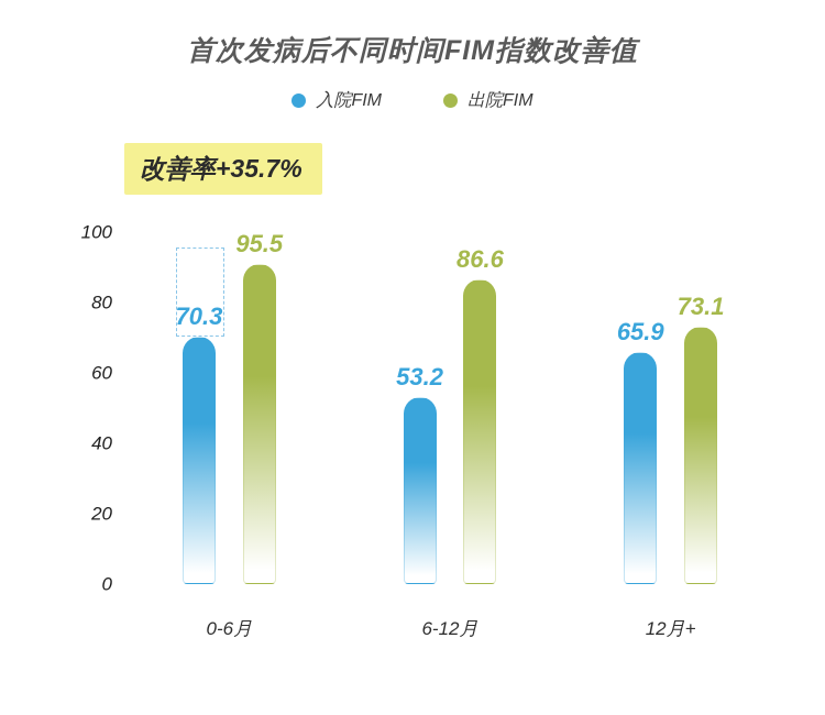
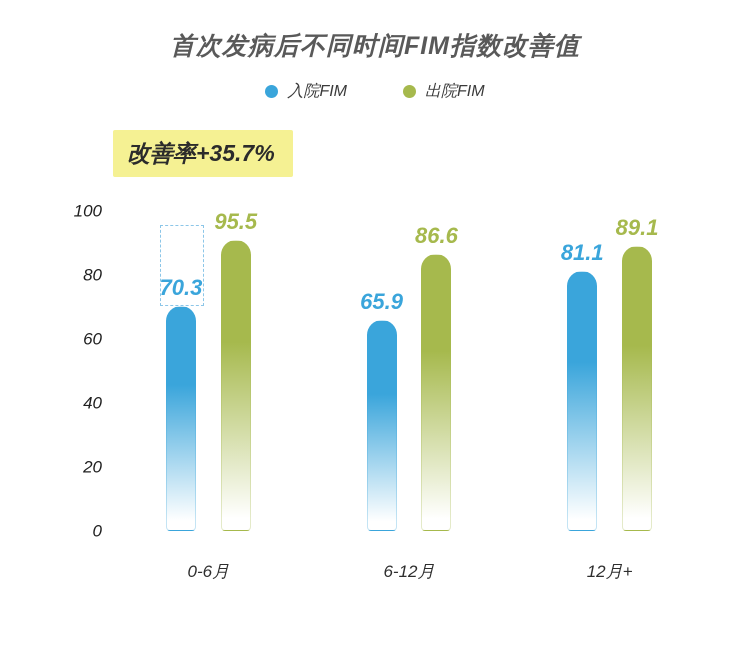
入院FIM/6-12月: 53.2 -> 65.9
入院FIM/12月+: 65.9 -> 81.1
出院FIM/12月+: 73.1 -> 89.1
